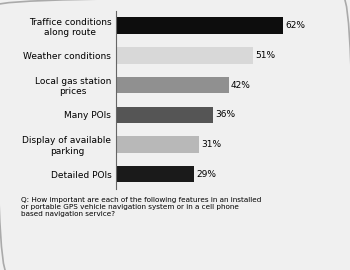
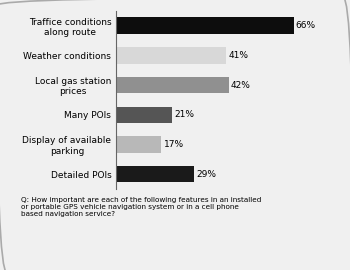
Traffice conditions along route: 62% -> 66%
Weather conditions: 51% -> 41%
Many POIs: 36% -> 21%
Display of available parking: 31% -> 17%
